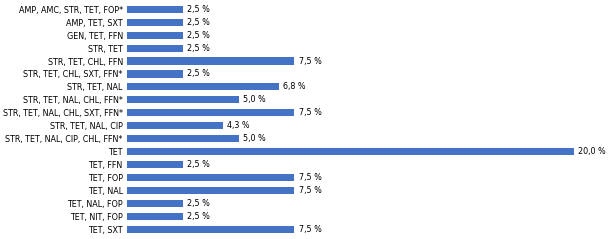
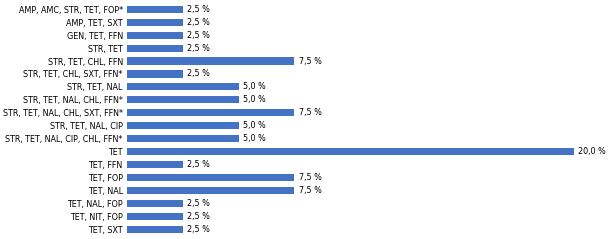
STR, TET, NAL: 6,8 -> 5,0
STR, TET, NAL, CIP: 4,3 -> 5,0
TET, SXT: 7,5 -> 2,5
